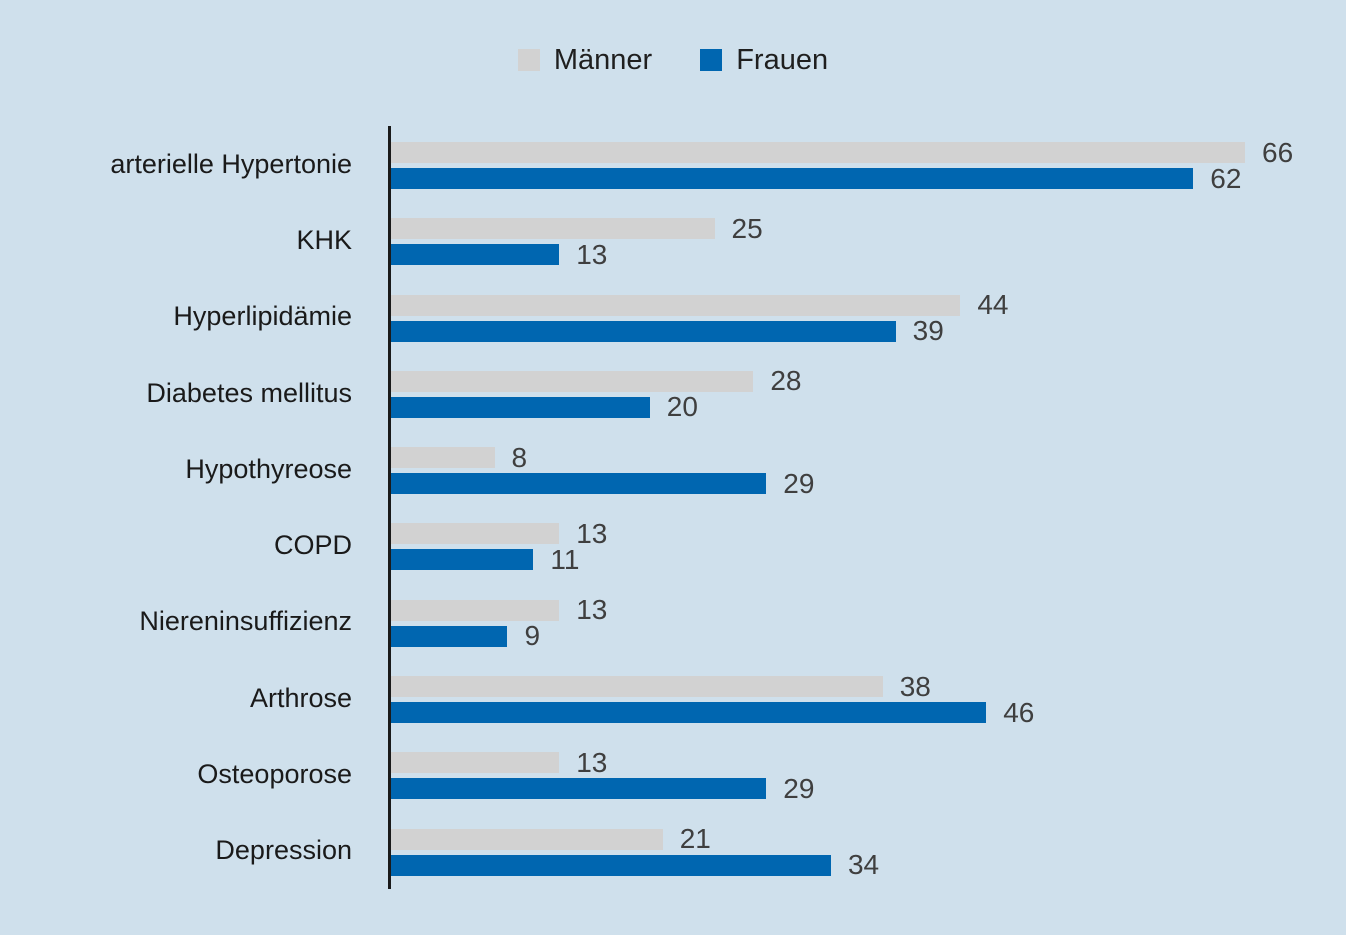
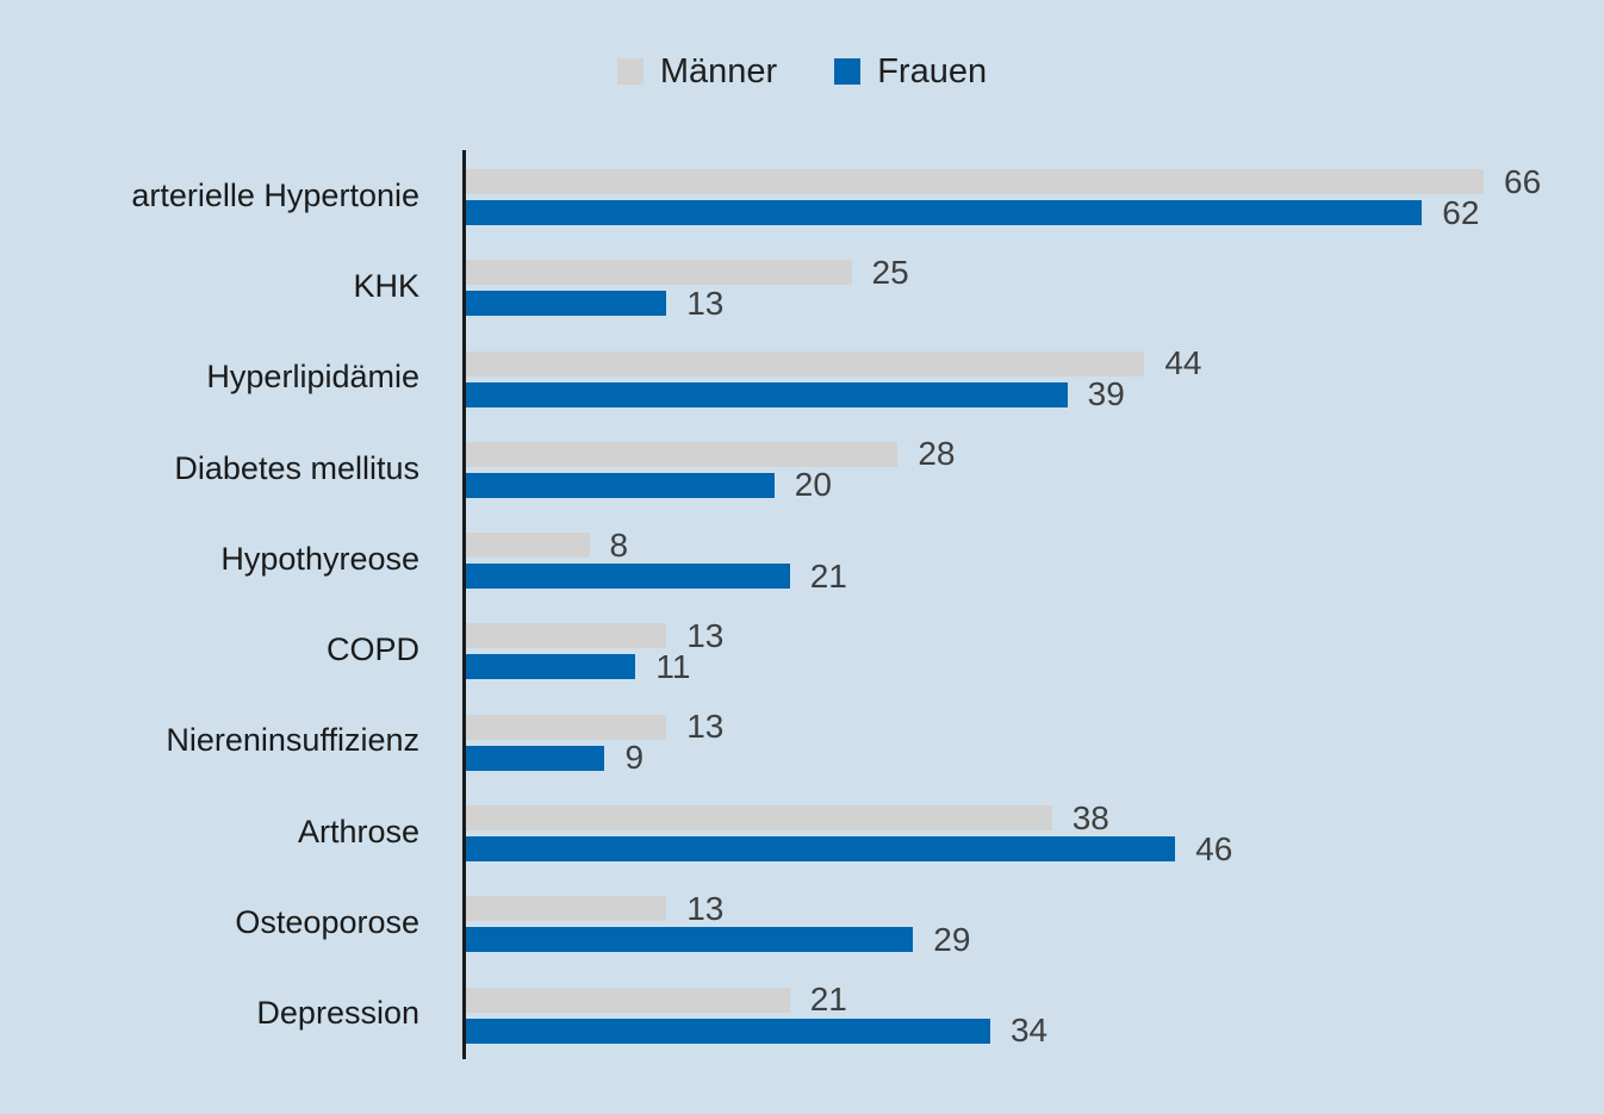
Frauen/Hypothyreose: 29 -> 21
